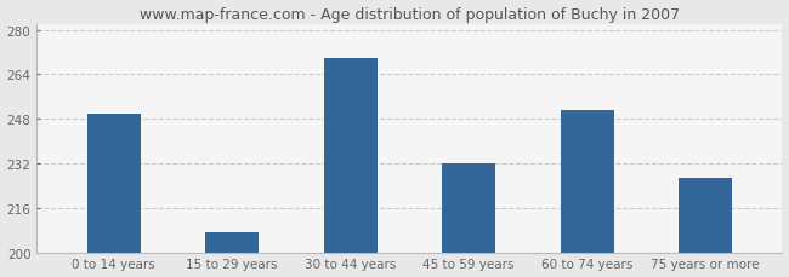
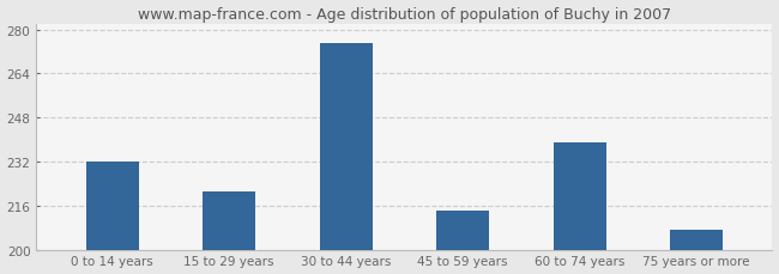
0 to 14 years: 250 -> 232
15 to 29 years: 207 -> 221
30 to 44 years: 270 -> 275
45 to 59 years: 232 -> 214
60 to 74 years: 251 -> 239
75 years or more: 227 -> 207
